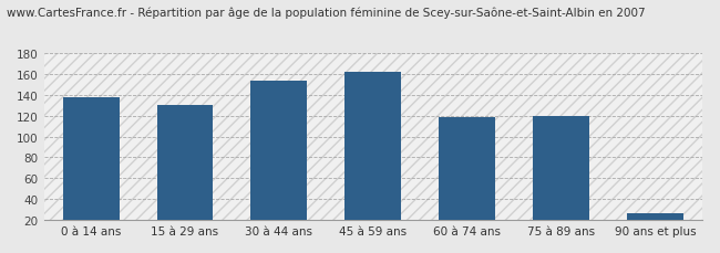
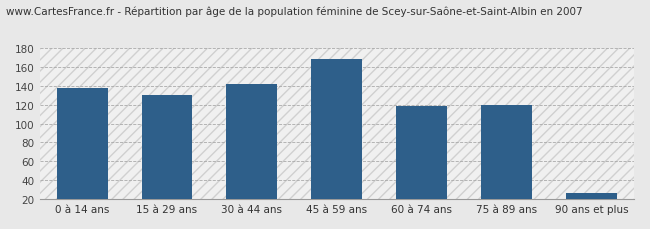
30 à 44 ans: 153 -> 142
45 à 59 ans: 162 -> 168
